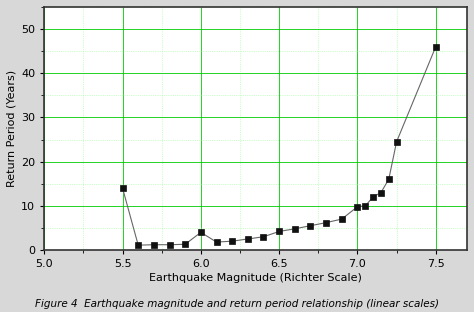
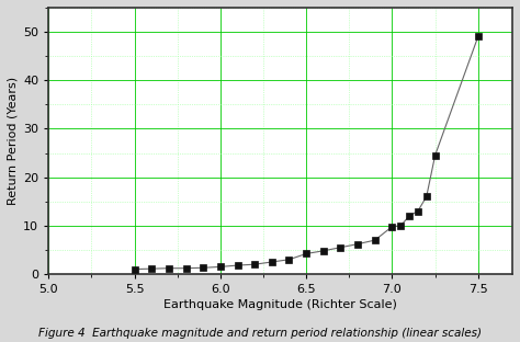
5.5: 14.0 -> 1.0
6.0: 4.0 -> 1.5
7.5: 46.0 -> 49.0
